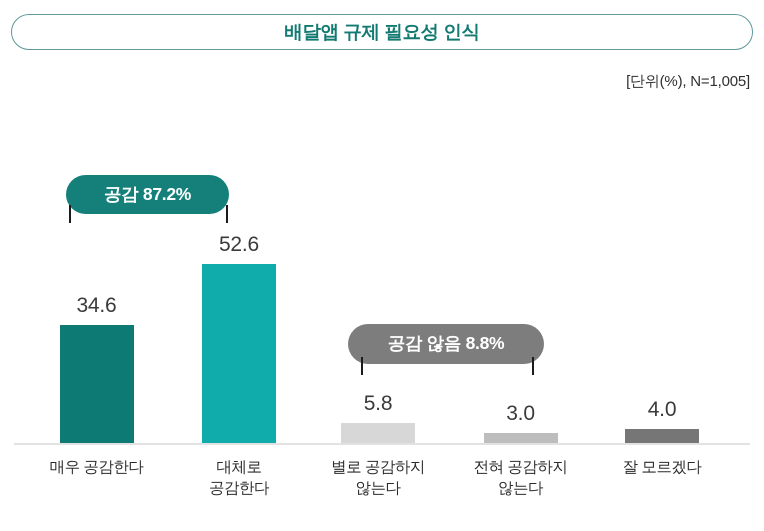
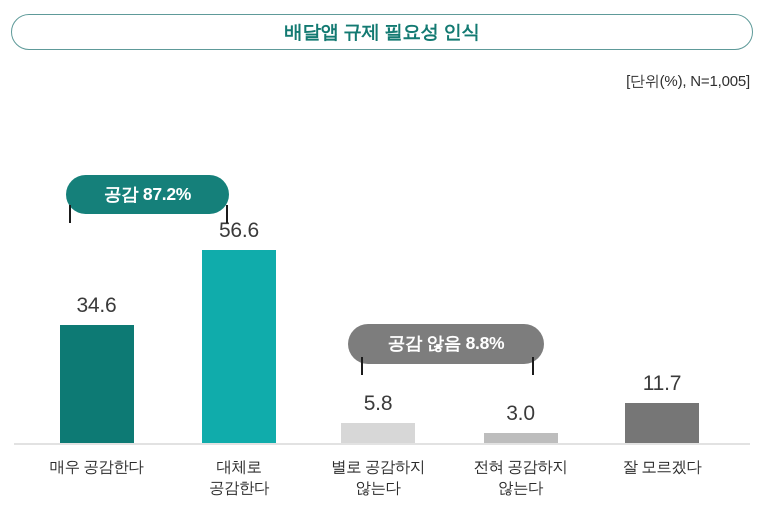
대체로 공감한다: 52.6 -> 56.6
잘 모르겠다: 4.0 -> 11.7
